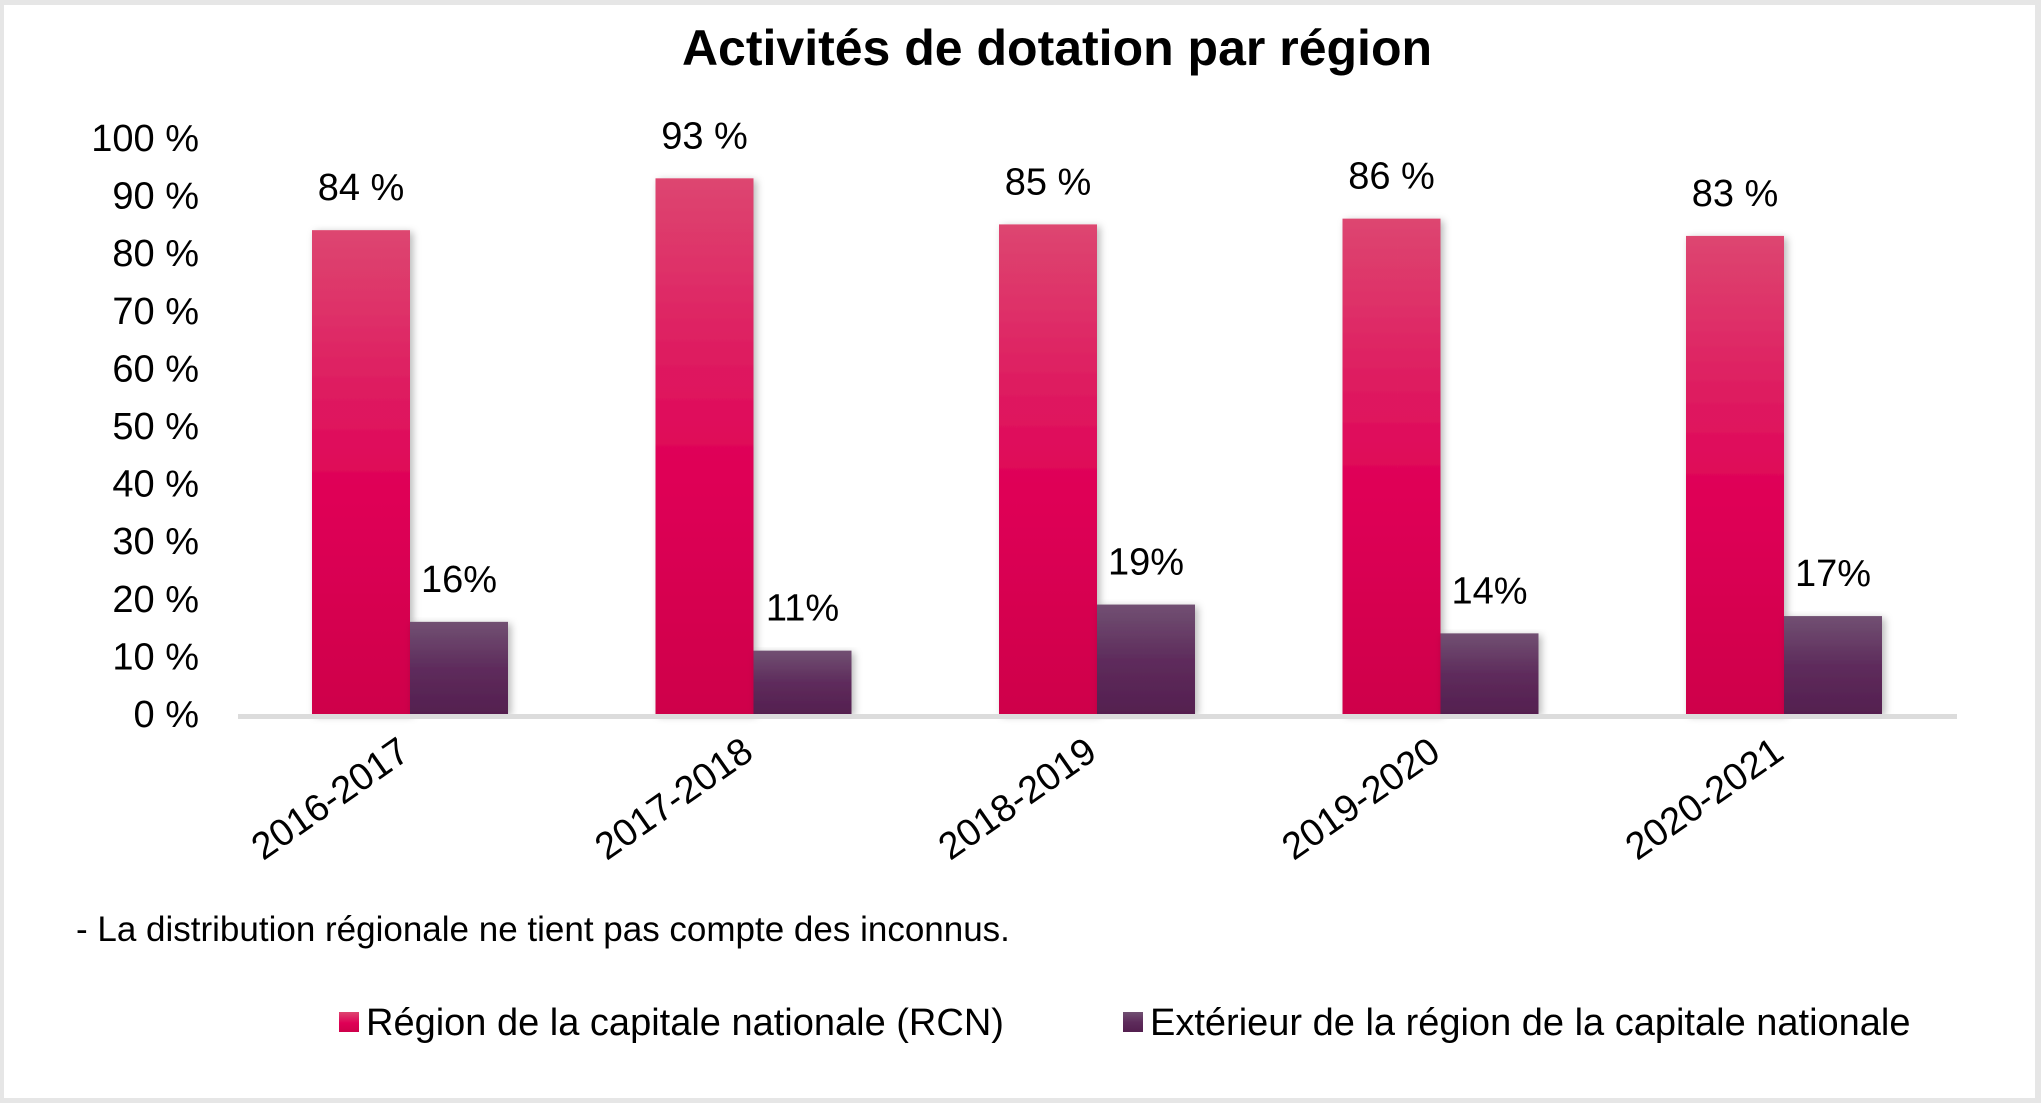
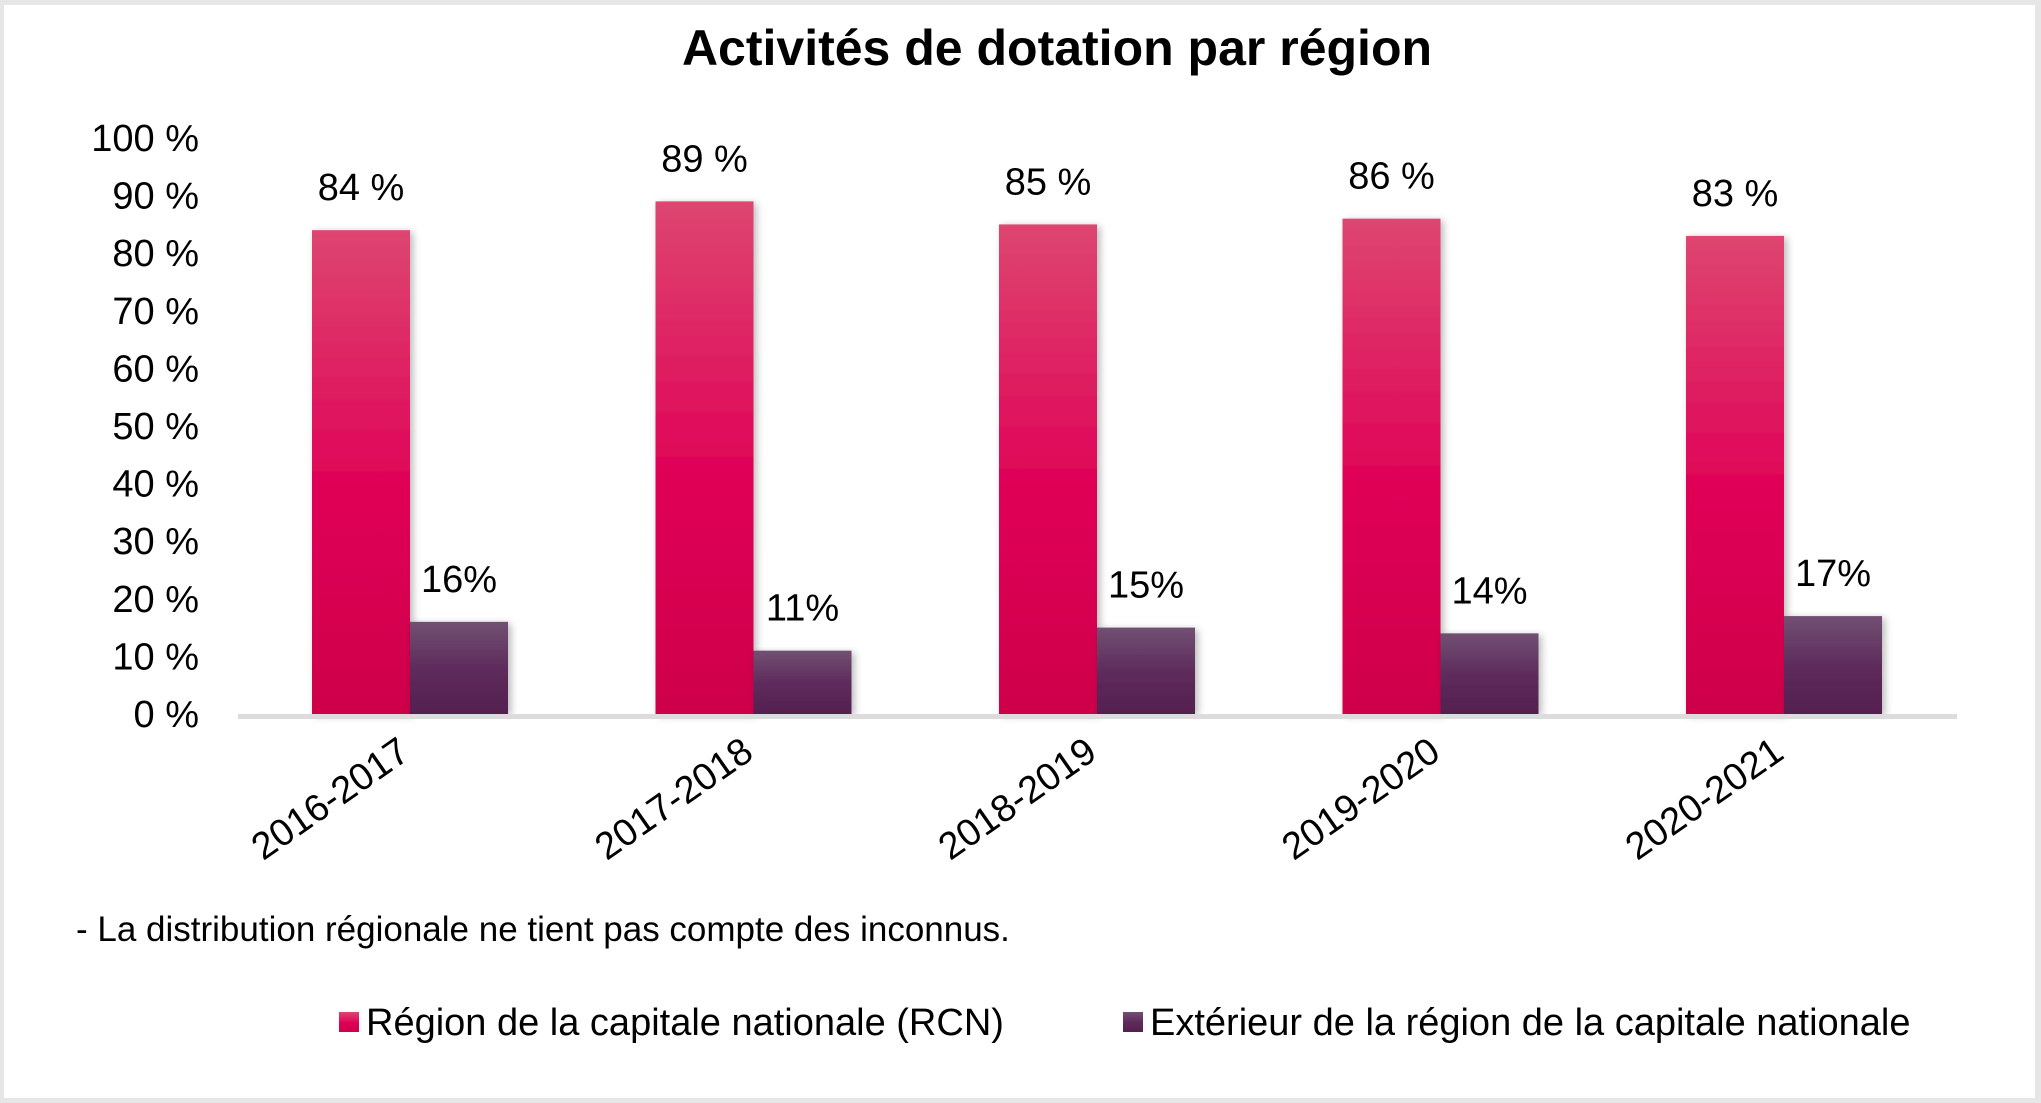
Région de la capitale nationale (RCN)/2017-2018: 93 -> 89
Extérieur de la région de la capitale nationale/2018-2019: 19% -> 15%
